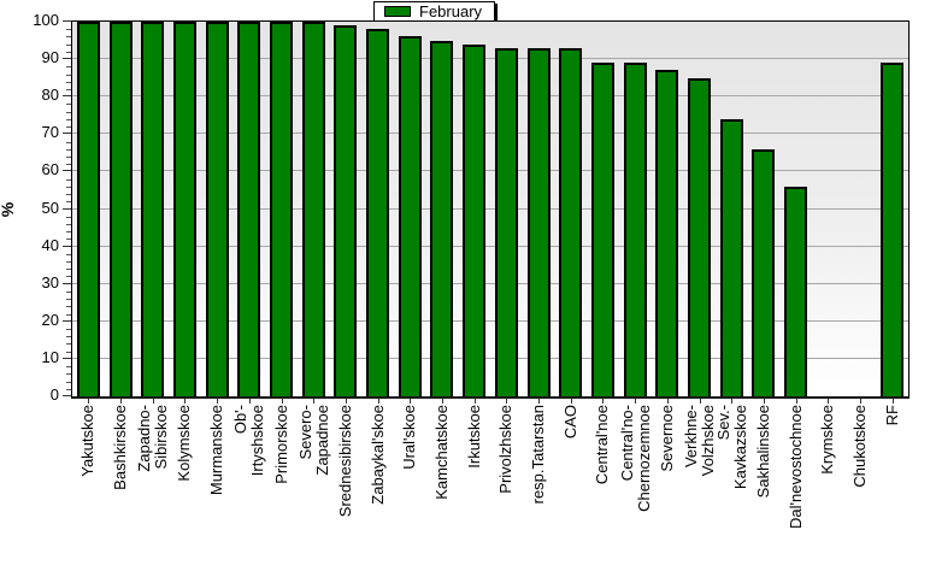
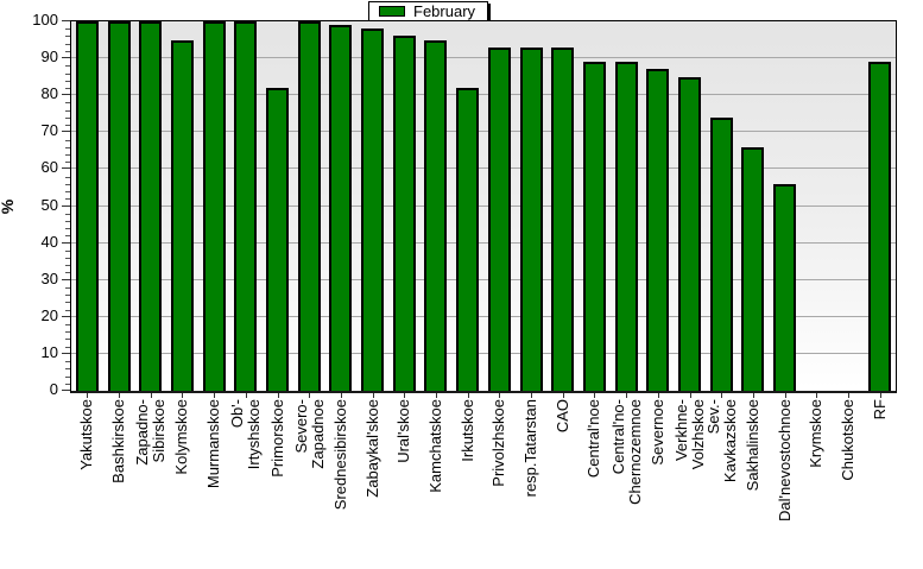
Kolymskoe: 100 -> 95
Primorskoe: 100 -> 82
Irkutskoe: 94 -> 82
